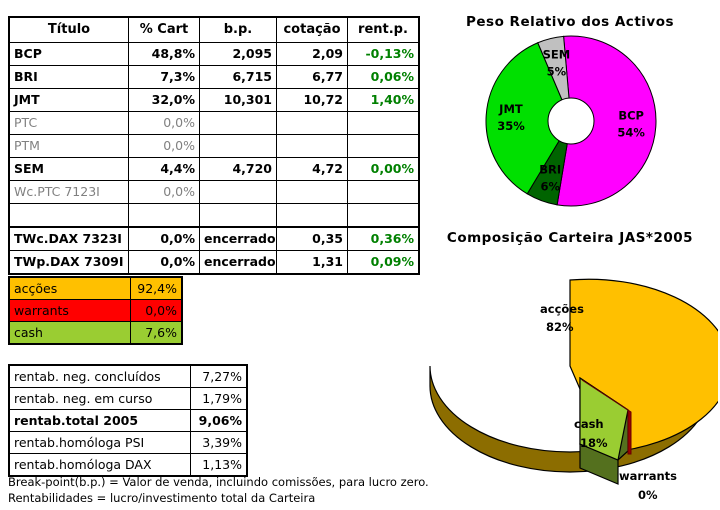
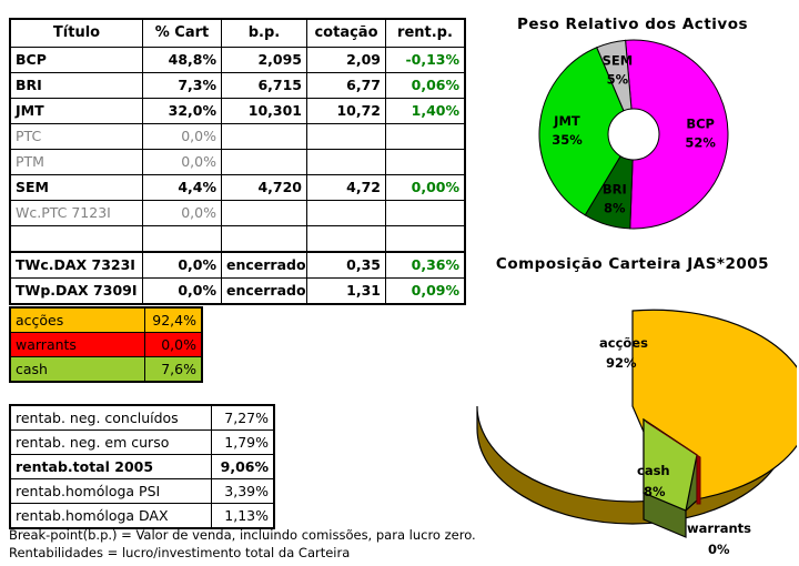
Peso Relativo dos Activos/BCP: 54% -> 52%
Peso Relativo dos Activos/BRI: 6% -> 8%
Composição Carteira JAS*2005/acções: 82% -> 92%
Composição Carteira JAS*2005/cash: 18% -> 8%
